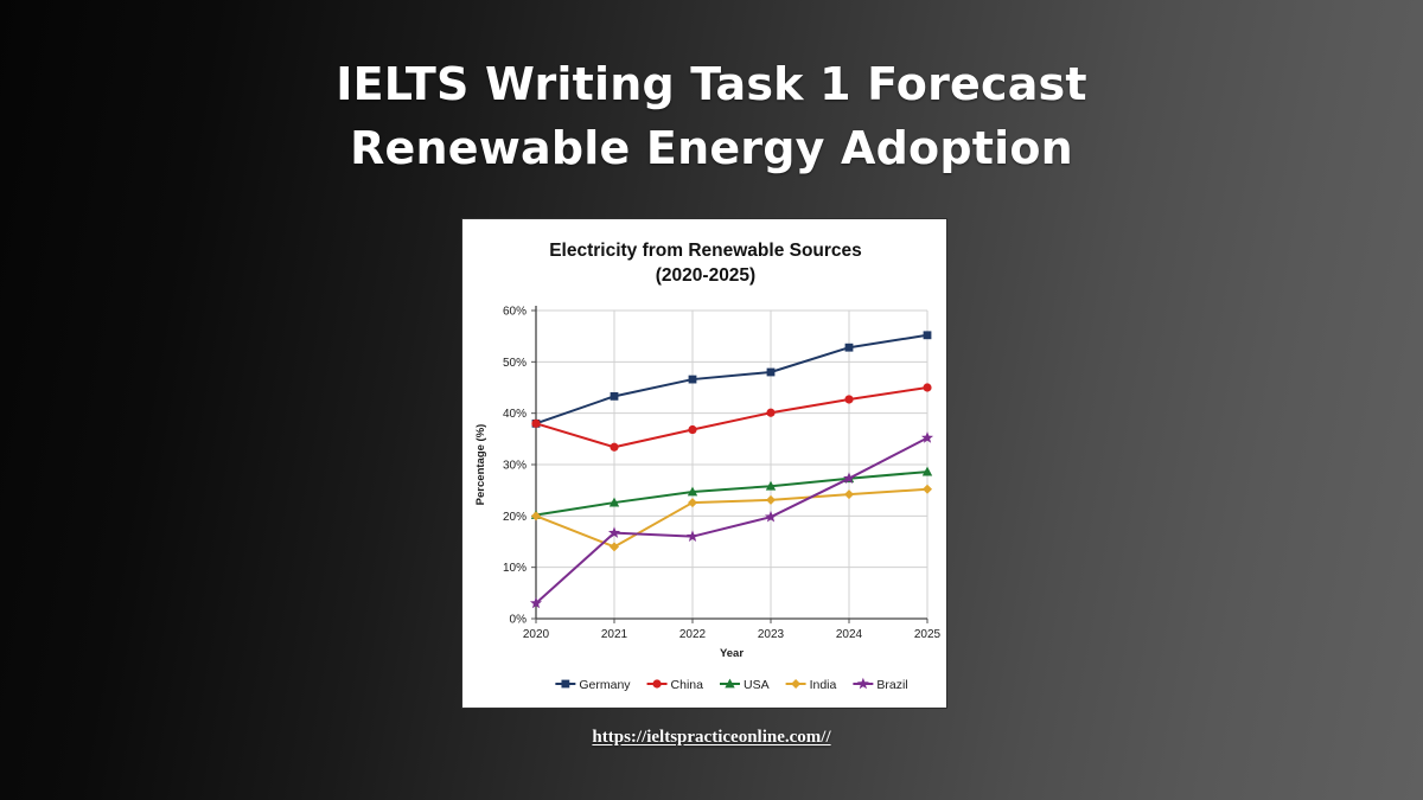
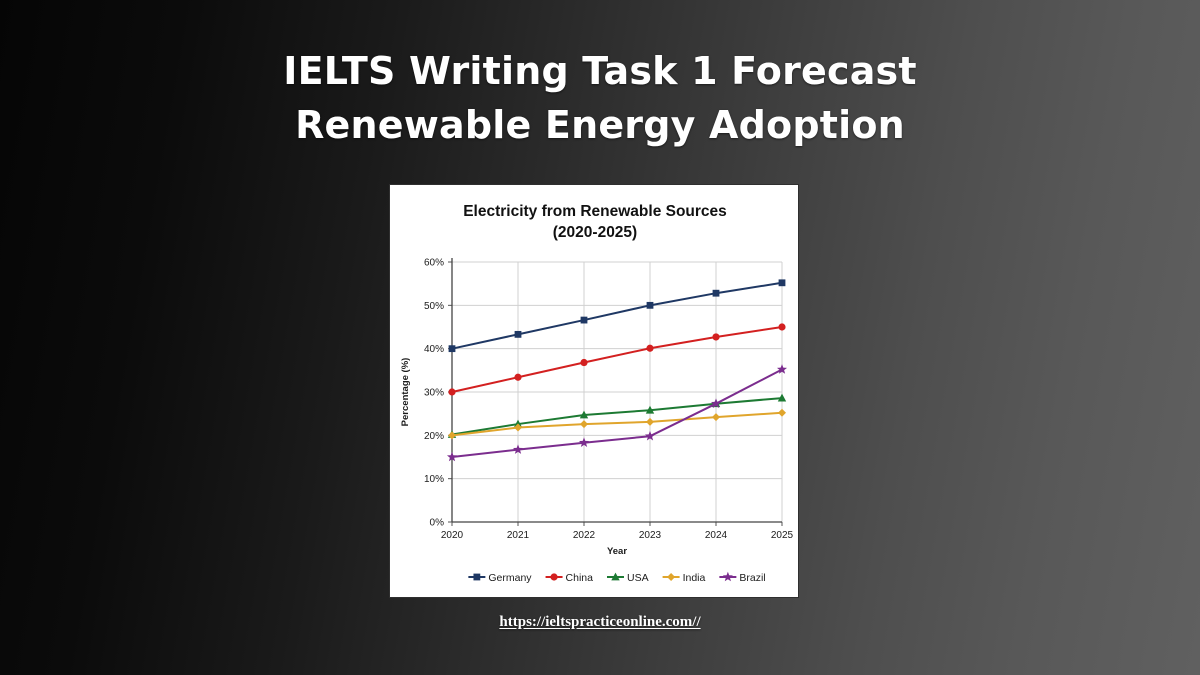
Germany/2020: 38% -> 40%
China/2020: 38% -> 30%
Brazil/2020: 3% -> 15%
India/2021: 14% -> 22%
Brazil/2022: 16% -> 18%
Germany/2023: 48% -> 50%
